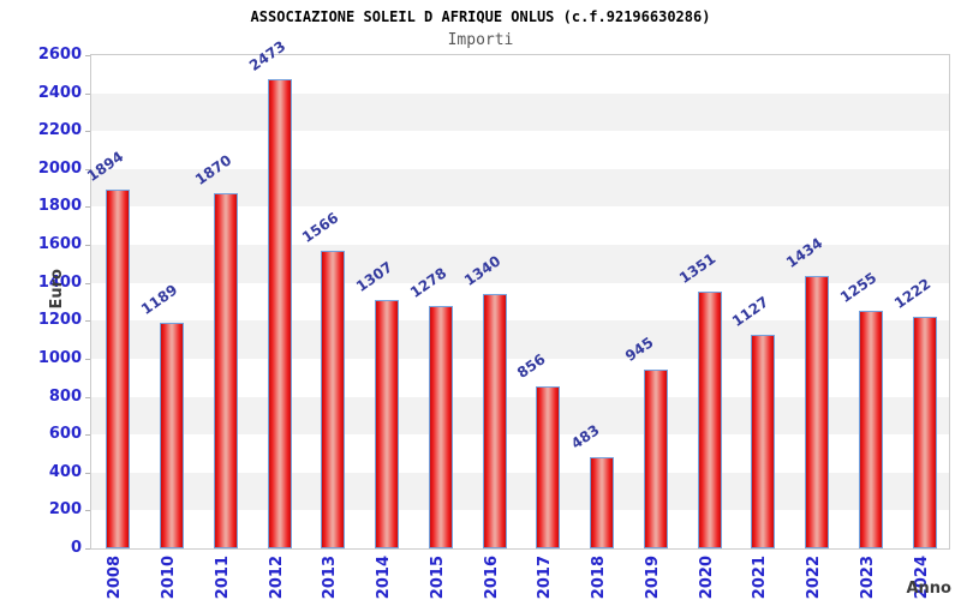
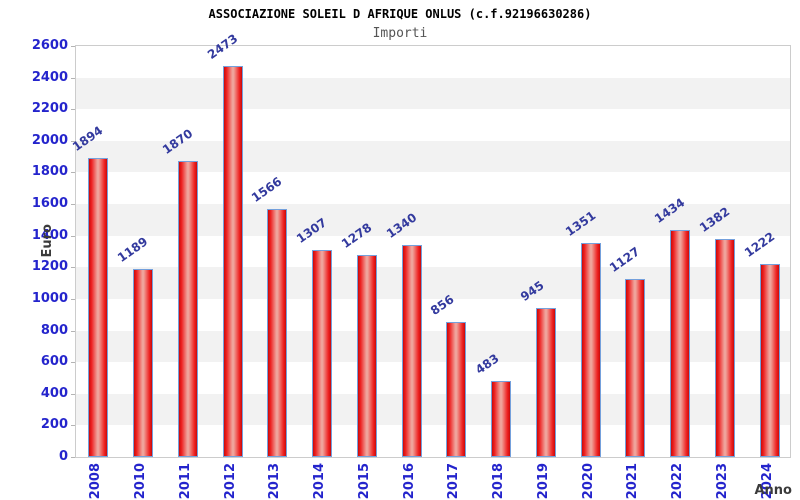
2023: 1255 -> 1382
